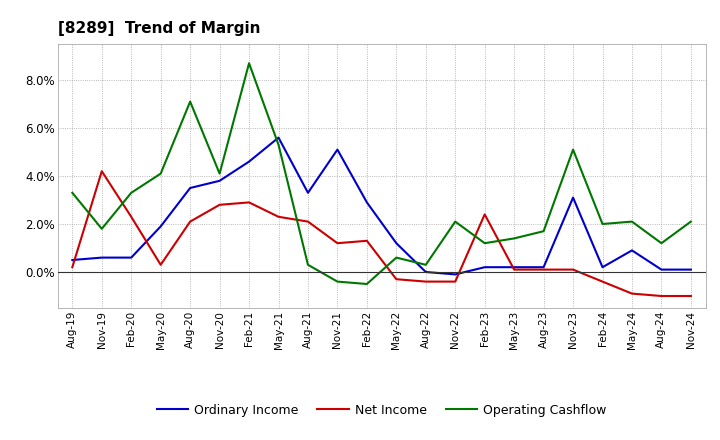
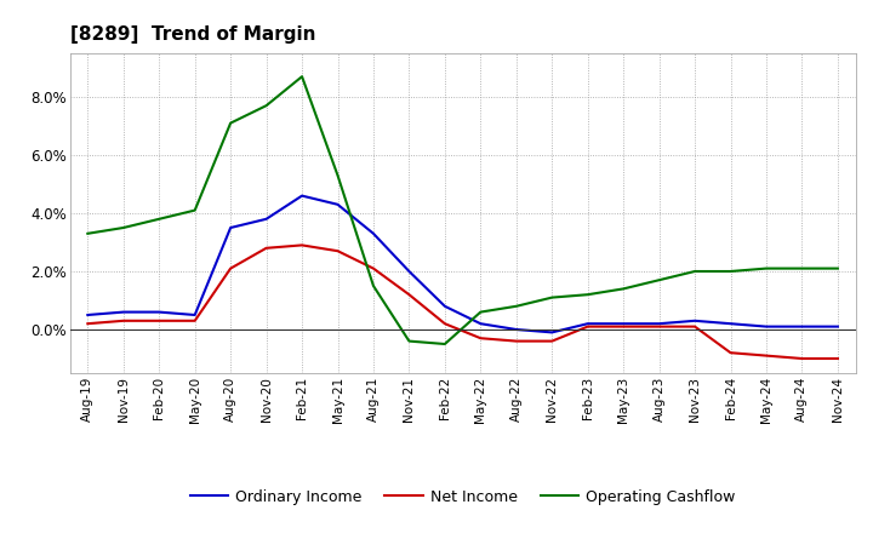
Net Income/Nov-19: 4.2% -> 0.3%
Operating Cashflow/Nov-19: 1.8% -> 3.5%
Net Income/Feb-20: 2.3% -> 0.3%
Operating Cashflow/Feb-20: 3.3% -> 3.8%
Ordinary Income/May-20: 1.9% -> 0.5%
Operating Cashflow/Nov-20: 4.1% -> 7.7%
Ordinary Income/May-21: 5.6% -> 4.3%
Net Income/May-21: 2.3% -> 2.7%
Operating Cashflow/Aug-21: 0.3% -> 1.5%
Ordinary Income/Nov-21: 5.1% -> 2.0%
Ordinary Income/Feb-22: 2.9% -> 0.8%
Net Income/Feb-22: 1.3% -> 0.2%
Ordinary Income/May-22: 1.2% -> 0.2%
Operating Cashflow/Aug-22: 0.3% -> 0.8%
Operating Cashflow/Nov-22: 2.1% -> 1.1%
Net Income/Feb-23: 2.4% -> 0.1%
Ordinary Income/Nov-23: 3.1% -> 0.3%
Operating Cashflow/Nov-23: 5.1% -> 2.0%
Net Income/Feb-24: -0.4% -> -0.8%
Ordinary Income/May-24: 0.9% -> 0.1%
Operating Cashflow/Aug-24: 1.2% -> 2.1%
